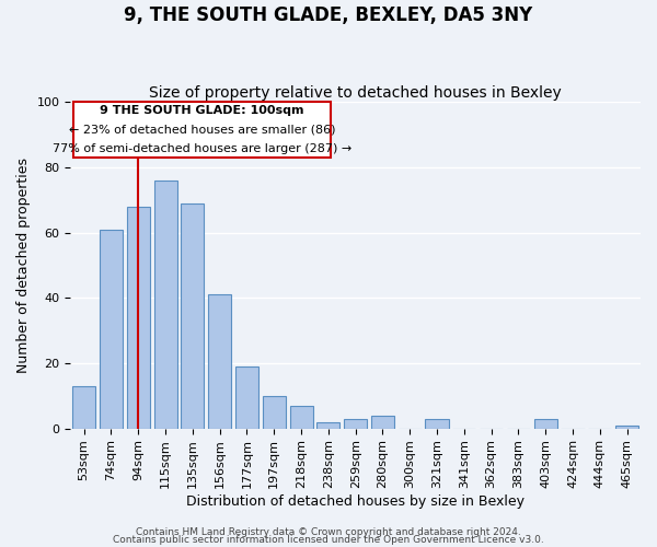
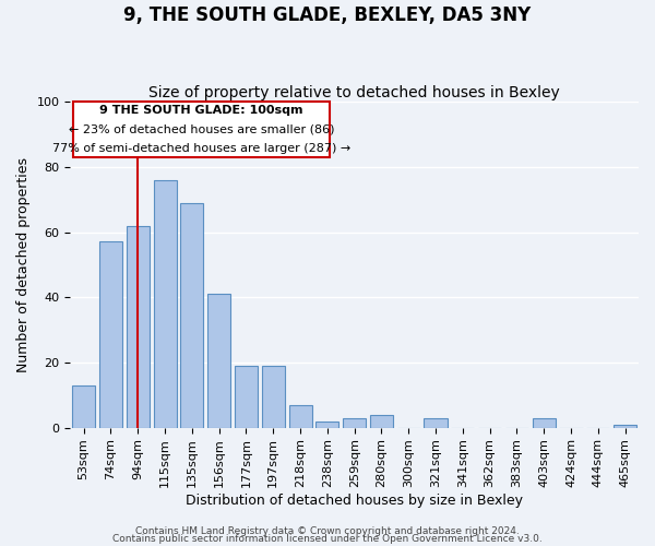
74sqm: 61 -> 57
94sqm: 68 -> 62
197sqm: 10 -> 19
